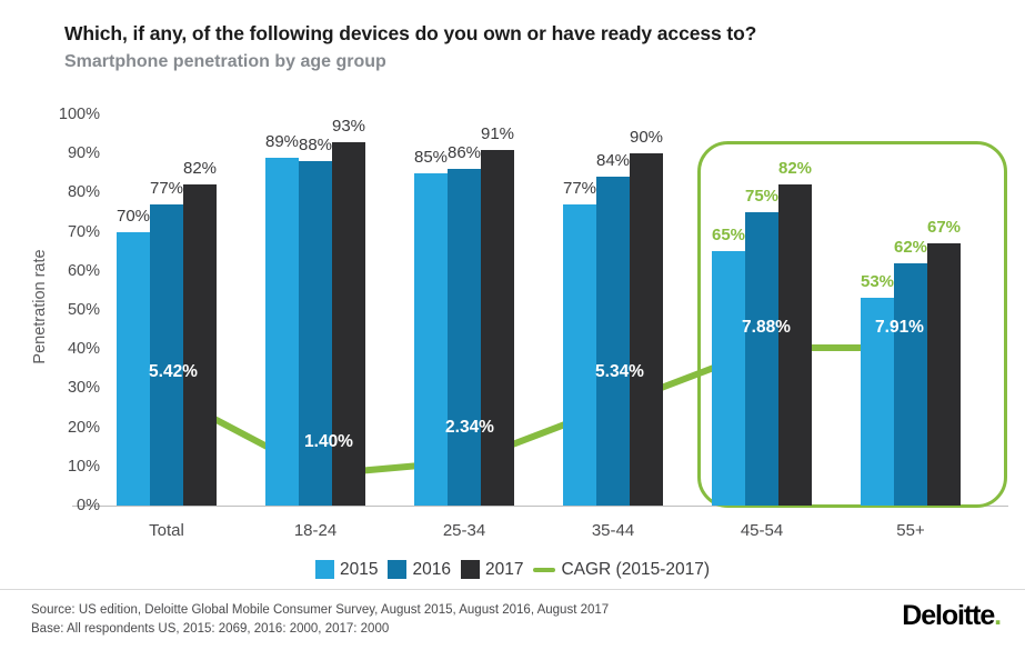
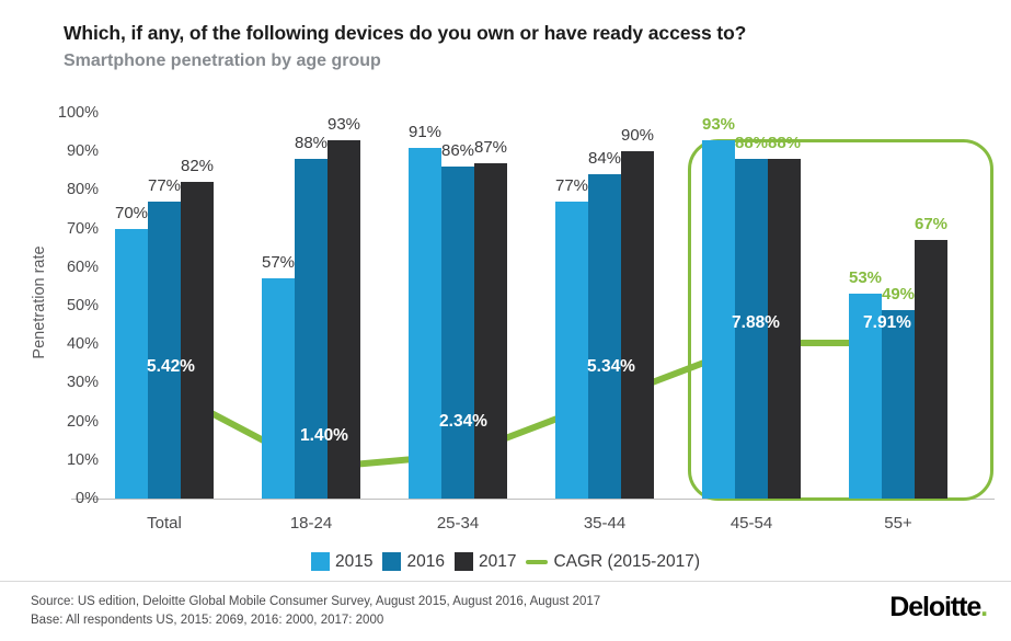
2015/18-24: 89% -> 57%
2015/25-34: 85% -> 91%
2017/25-34: 91% -> 87%
2015/45-54: 65% -> 93%
2016/45-54: 75% -> 88%
2017/45-54: 82% -> 88%
2016/55+: 62% -> 49%
